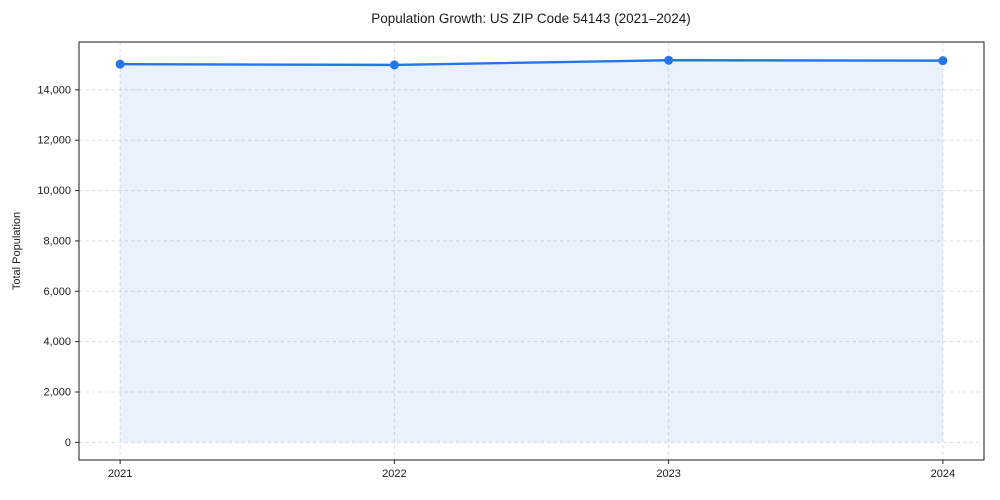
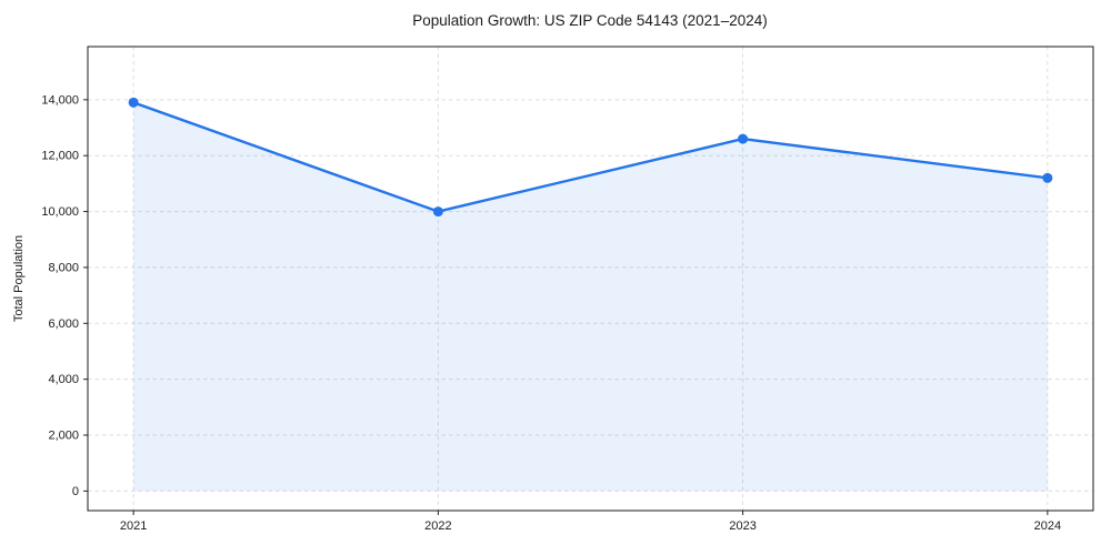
2021: 15000 -> 13900
2022: 15000 -> 10000
2023: 15200 -> 12600
2024: 15200 -> 11200
